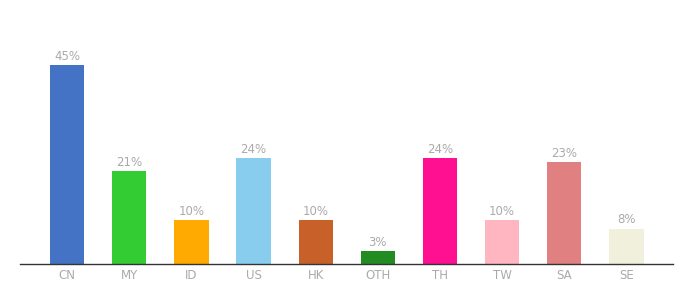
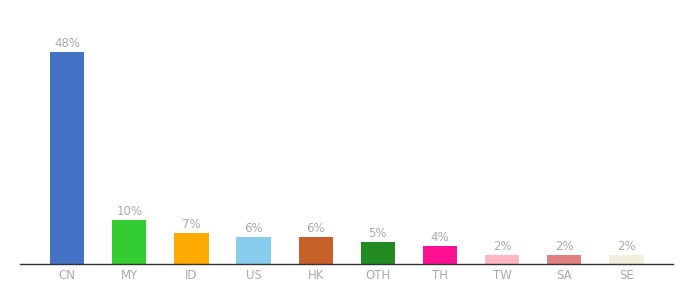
CN: 45% -> 48%
MY: 21% -> 10%
ID: 10% -> 7%
US: 24% -> 6%
HK: 10% -> 6%
OTH: 3% -> 5%
TH: 24% -> 4%
TW: 10% -> 2%
SA: 23% -> 2%
SE: 8% -> 2%
